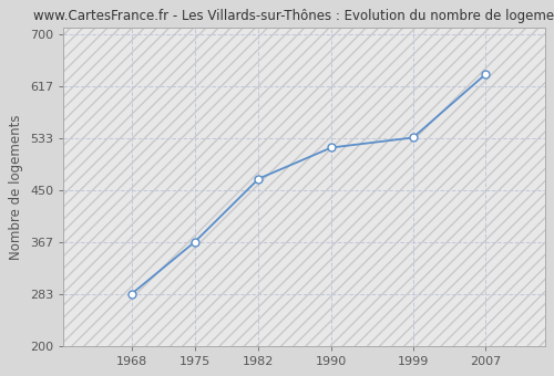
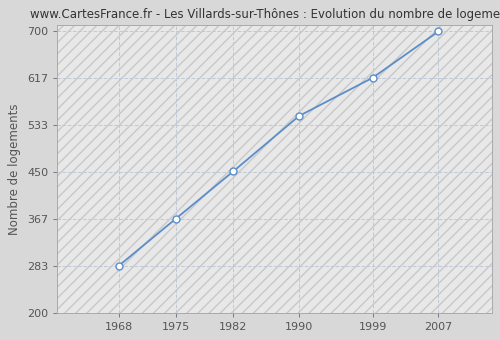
1982: 468 -> 451
1990: 518 -> 549
1999: 534 -> 617
2007: 636 -> 699
